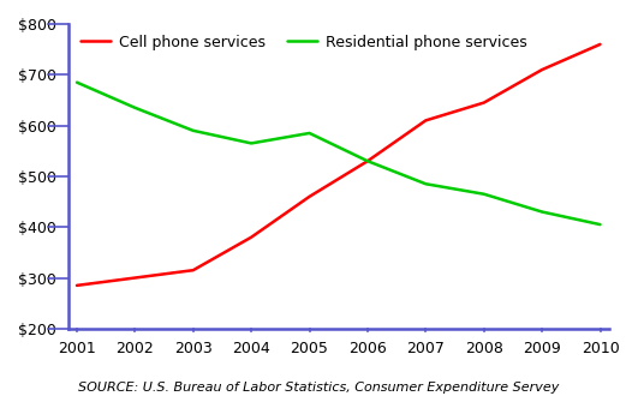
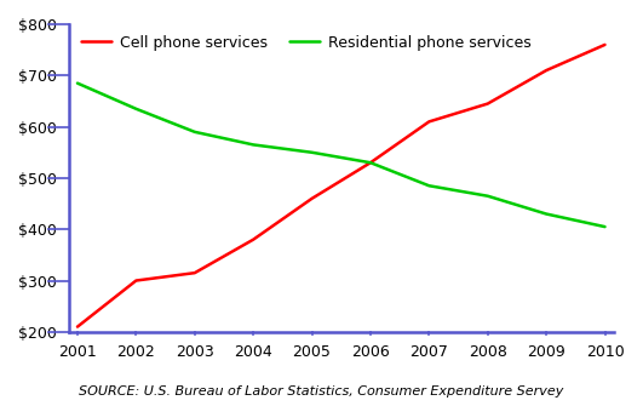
Cell phone services/2001: $285 -> $210
Residential phone services/2005: $585 -> $550
